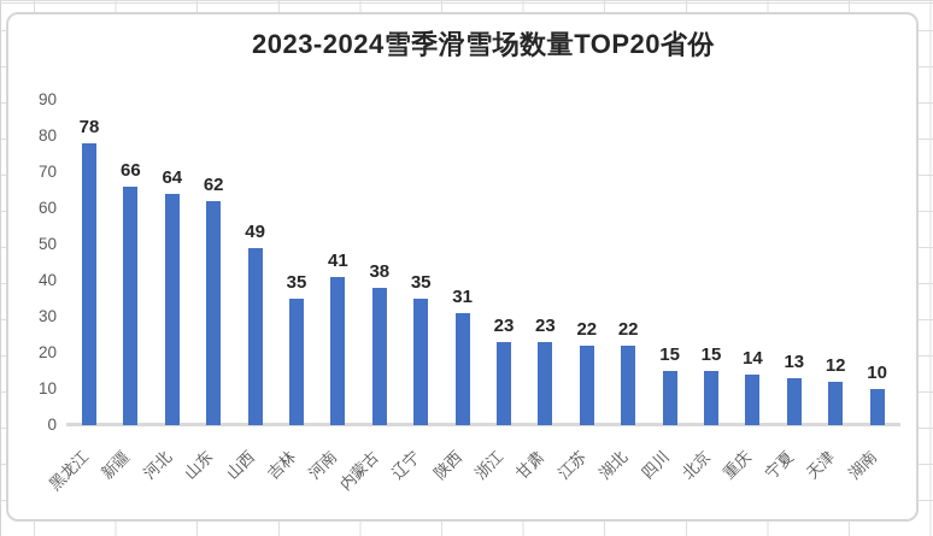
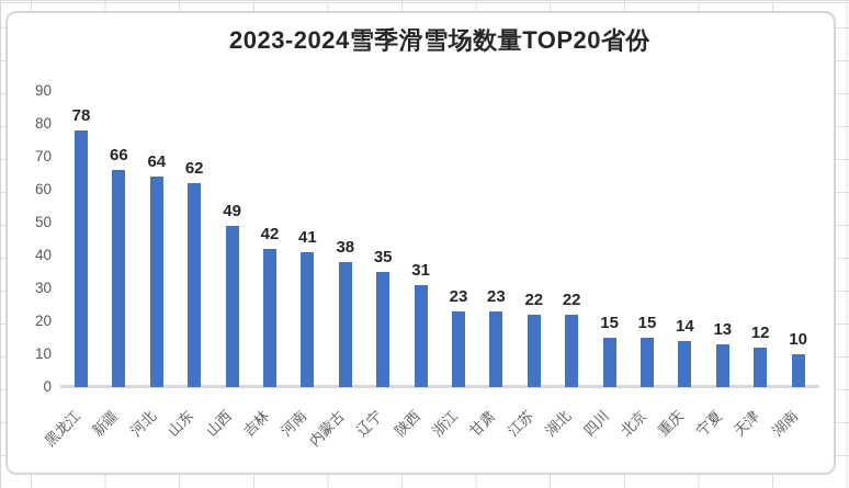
吉林: 35 -> 42
